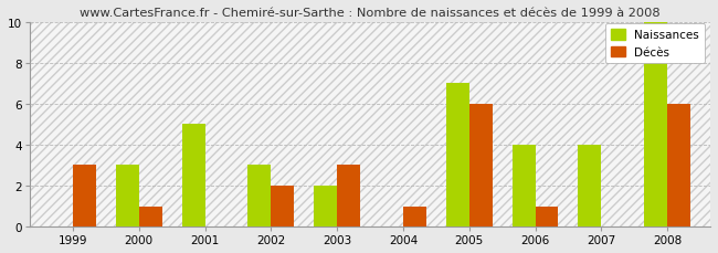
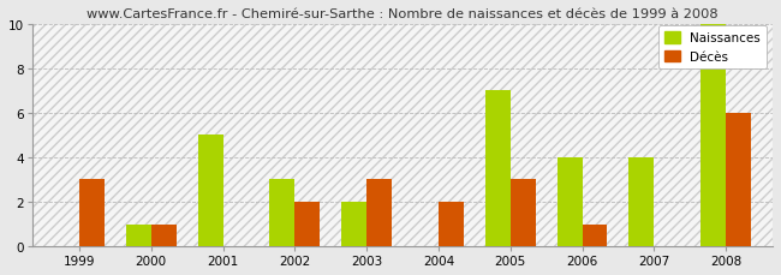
Naissances/2000: 3 -> 1
Décès/2004: 1 -> 2
Décès/2005: 6 -> 3
